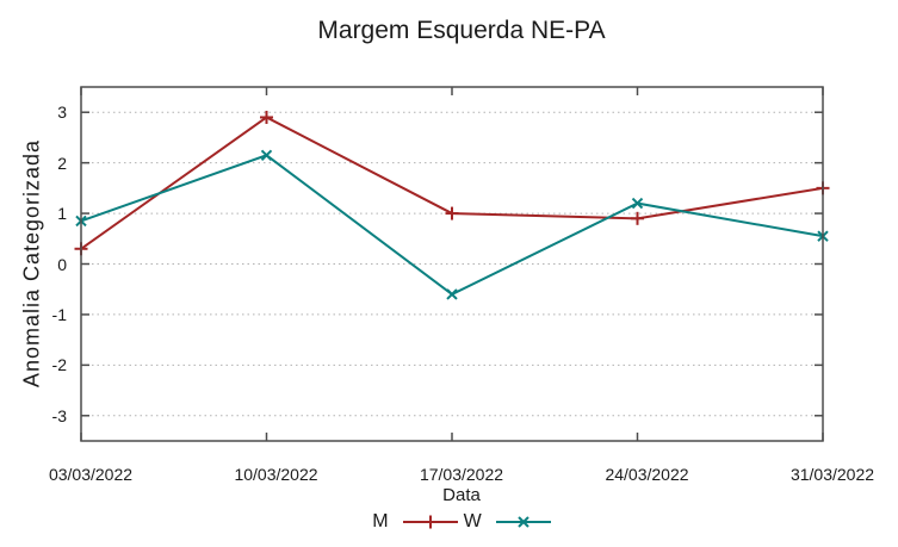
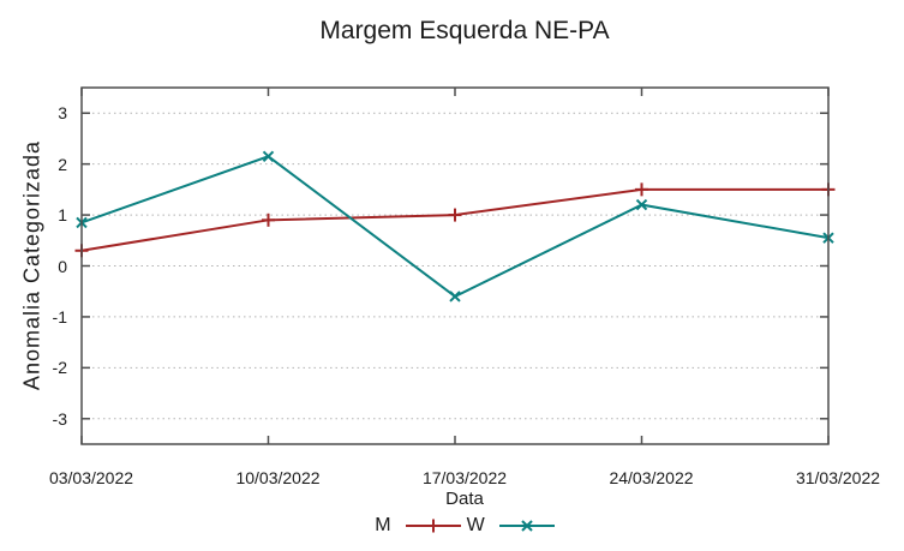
M/10/03/2022: 2.9 -> 0.9
M/24/03/2022: 0.9 -> 1.5
